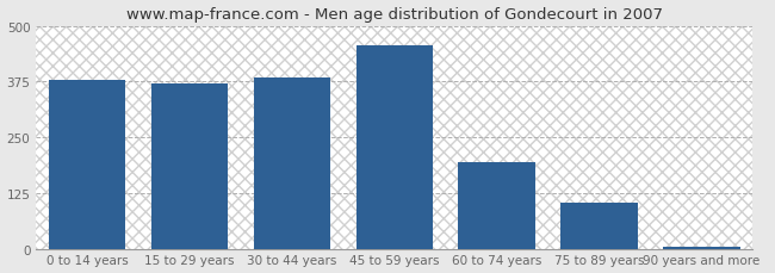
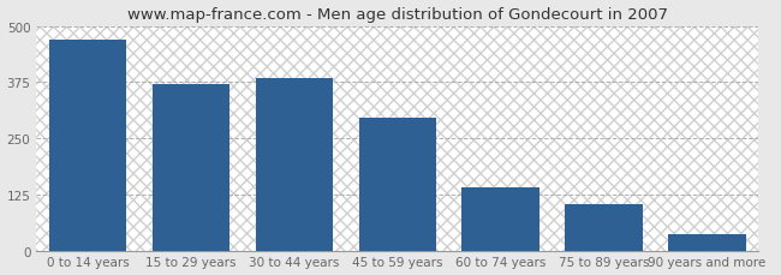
0 to 14 years: 378 -> 470
45 to 59 years: 455 -> 295
60 to 74 years: 193 -> 140
90 years and more: 5 -> 35
